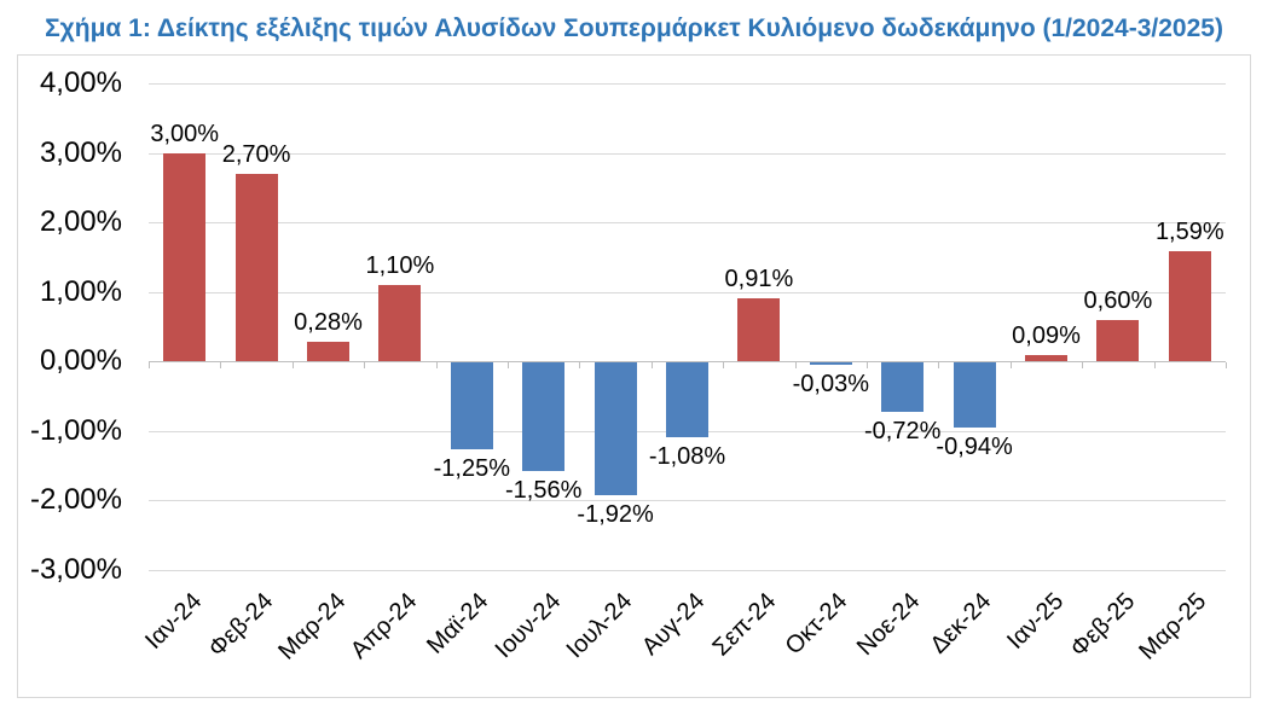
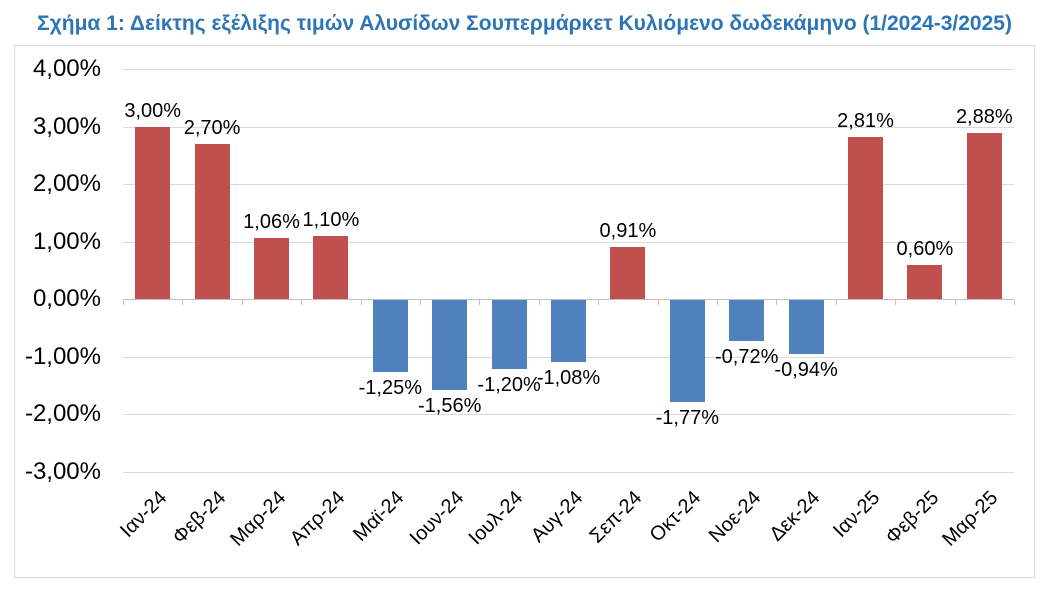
Μαρ-24: 0,28% -> 1,06%
Ιουλ-24: -1,92% -> -1,20%
Οκτ-24: -0,03% -> -1,77%
Ιαν-25: 0,09% -> 2,81%
Μαρ-25: 1,59% -> 2,88%
